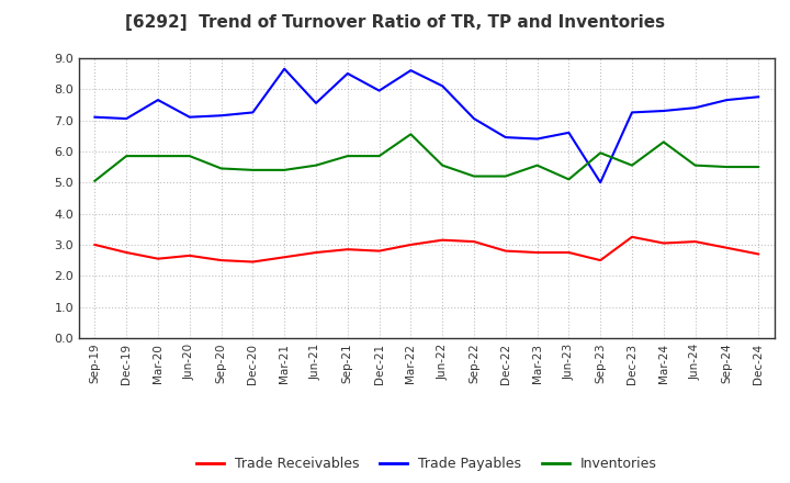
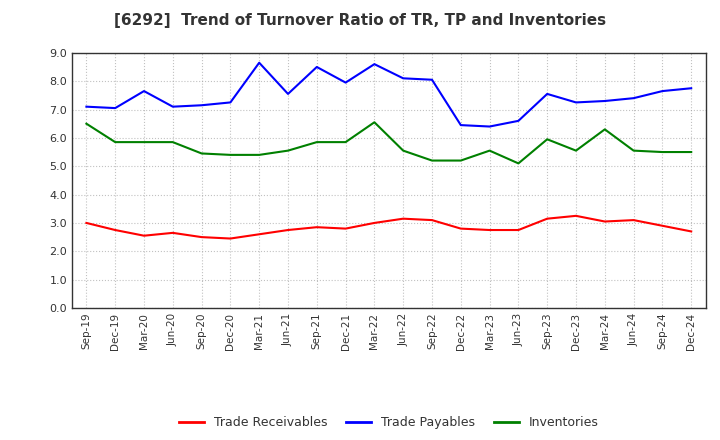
Inventories/Sep-19: 5.05 -> 6.50
Trade Payables/Sep-22: 7.05 -> 8.05
Trade Receivables/Sep-23: 2.50 -> 3.15
Trade Payables/Sep-23: 5.00 -> 7.55
